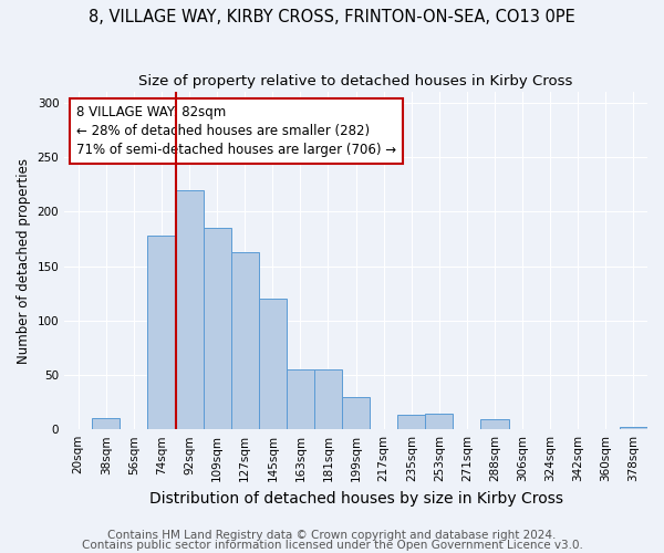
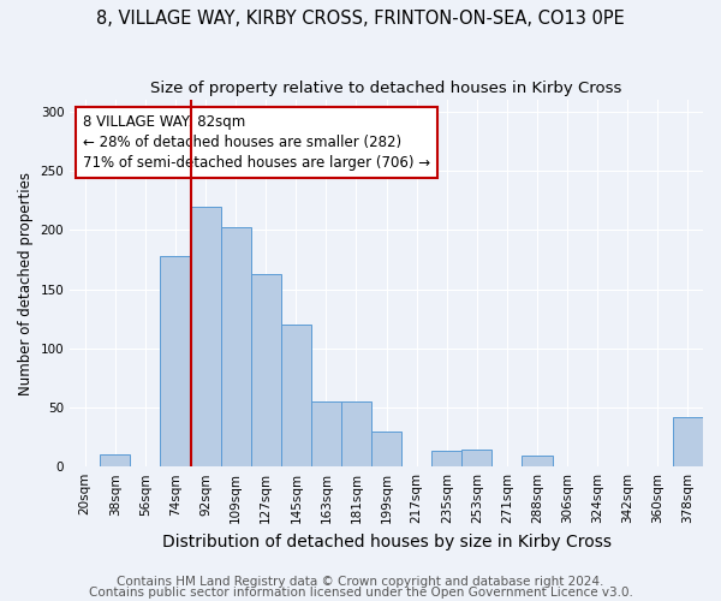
109sqm: 185 -> 202
378sqm: 2 -> 42
